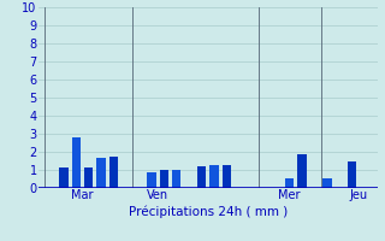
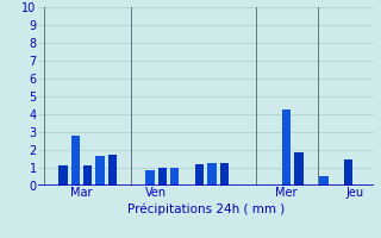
Mer: 0.6 -> 4.3
